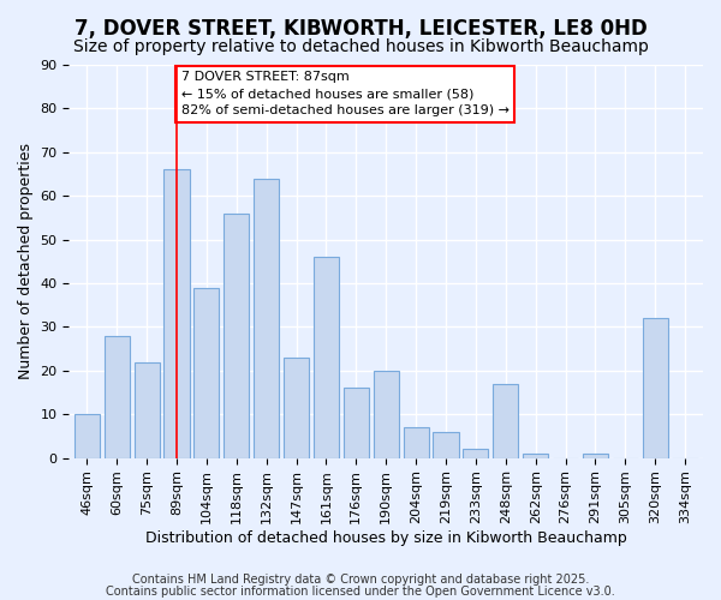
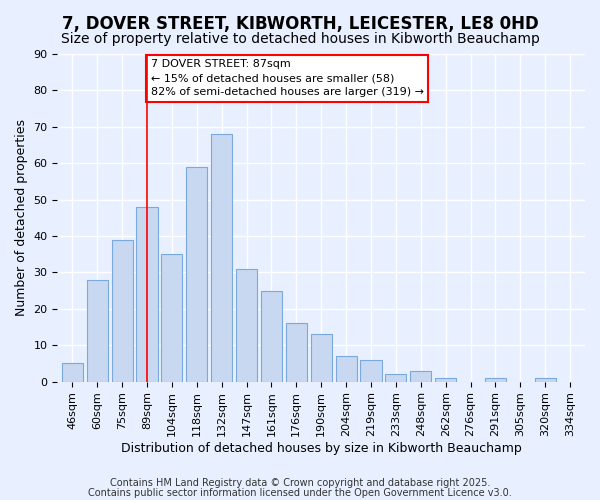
46sqm: 10 -> 5
75sqm: 22 -> 39
89sqm: 66 -> 48
104sqm: 39 -> 35
118sqm: 56 -> 59
132sqm: 64 -> 68
147sqm: 23 -> 31
161sqm: 46 -> 25
190sqm: 20 -> 13
248sqm: 17 -> 3
320sqm: 32 -> 1
